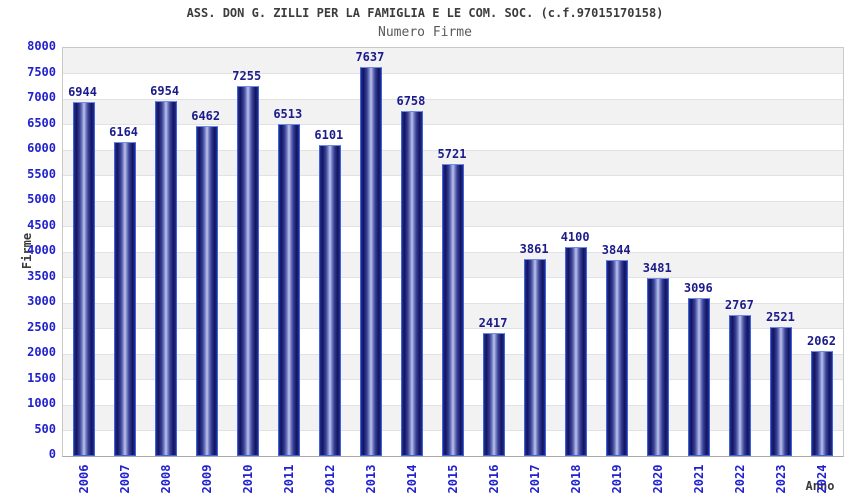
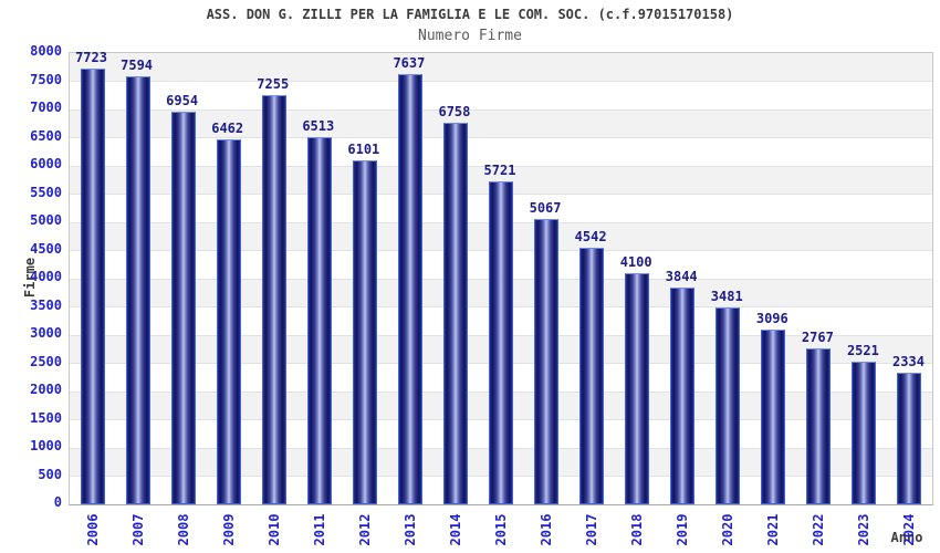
2006: 6944 -> 7723
2007: 6164 -> 7594
2016: 2417 -> 5067
2017: 3861 -> 4542
2024: 2062 -> 2334
